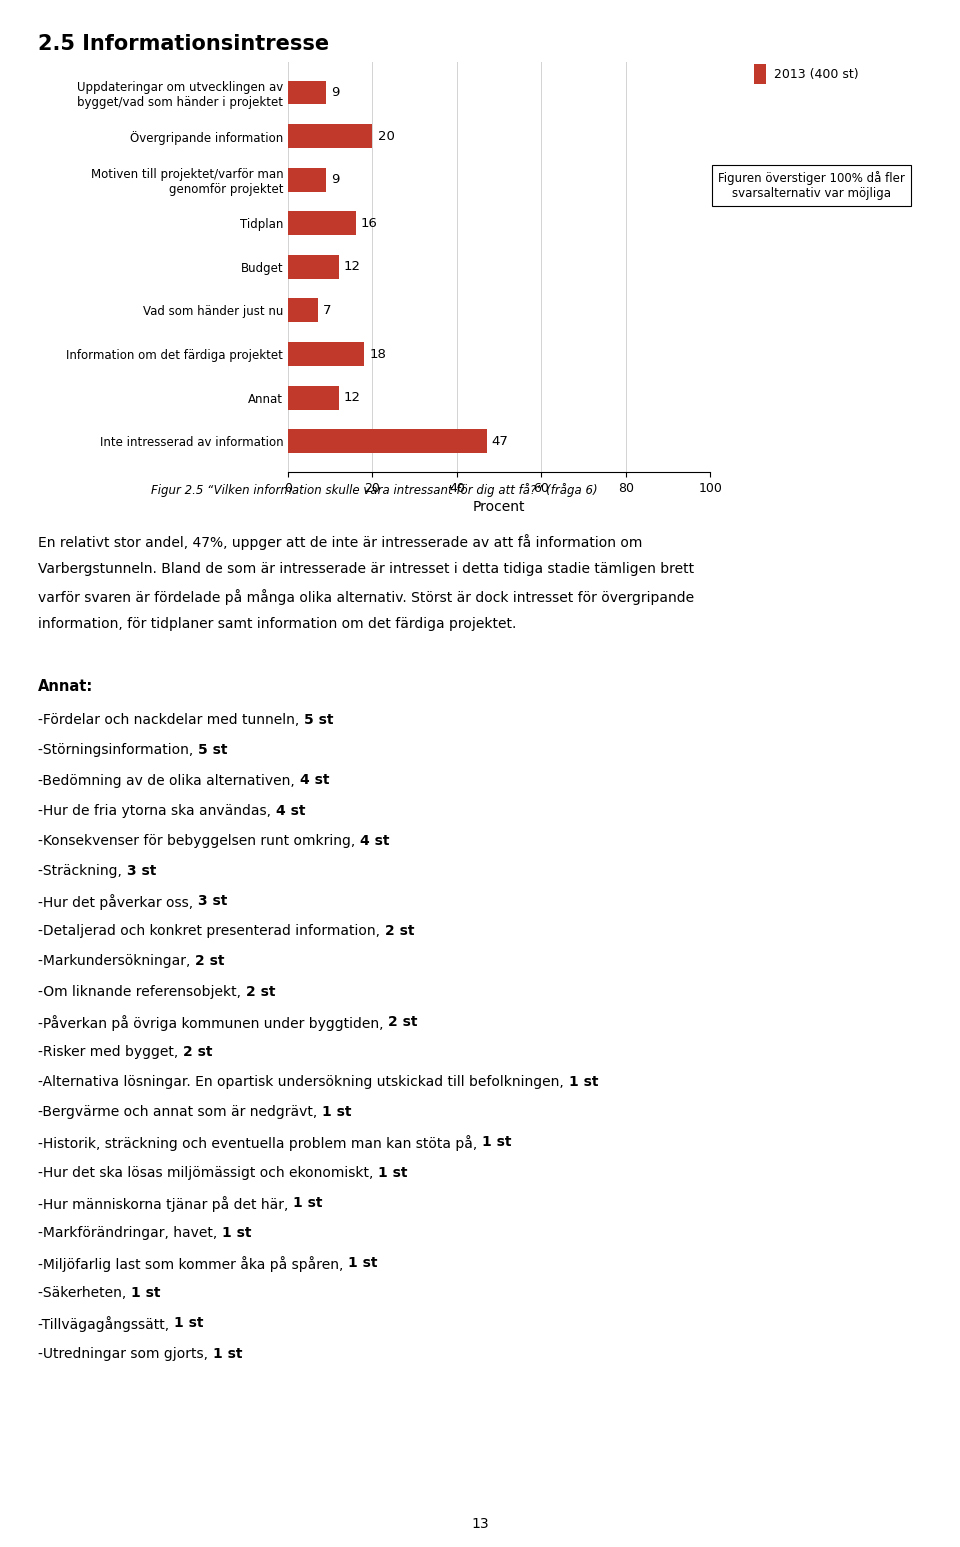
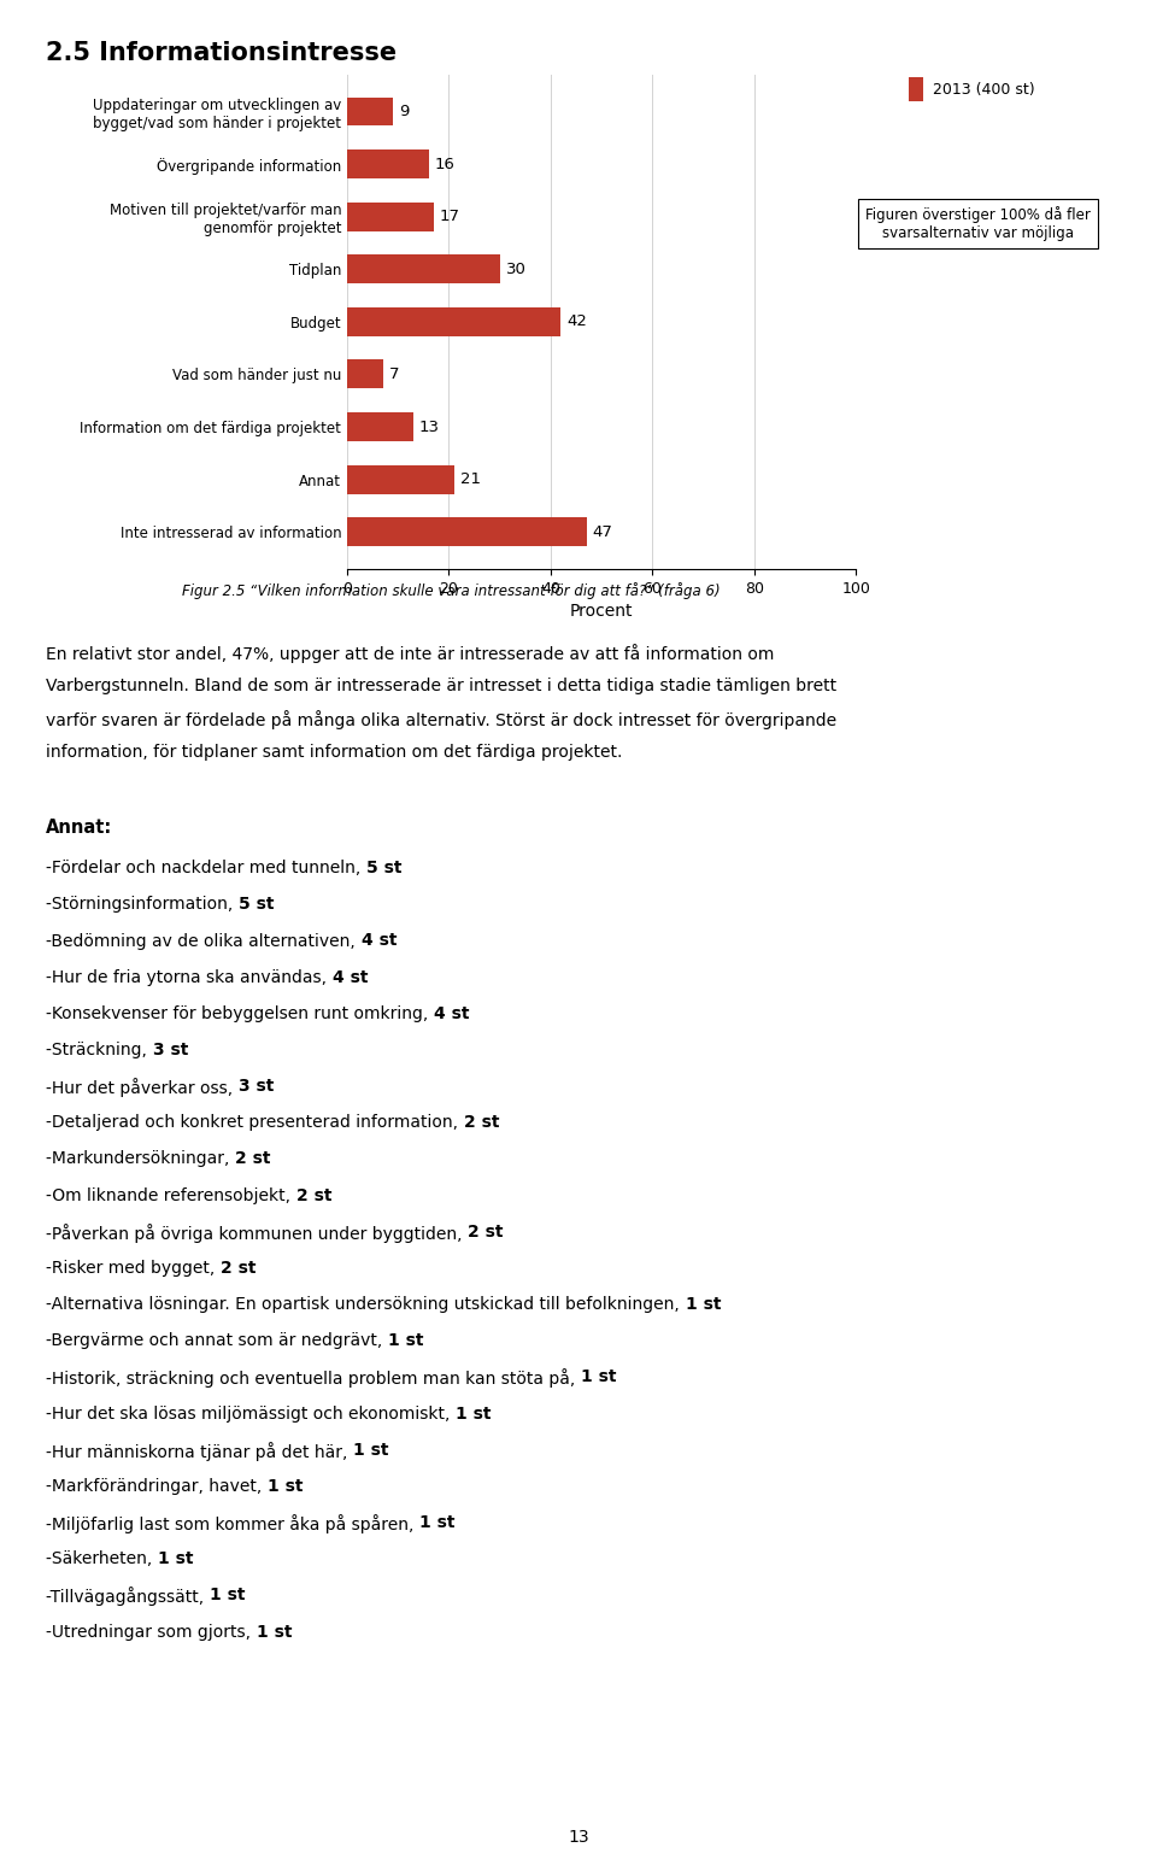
Övergripande information: 20 -> 16
Motiven till projektet/varför man genomför projektet: 9 -> 17
Tidplan: 16 -> 30
Budget: 12 -> 42
Information om det färdiga projektet: 18 -> 13
Annat: 12 -> 21
